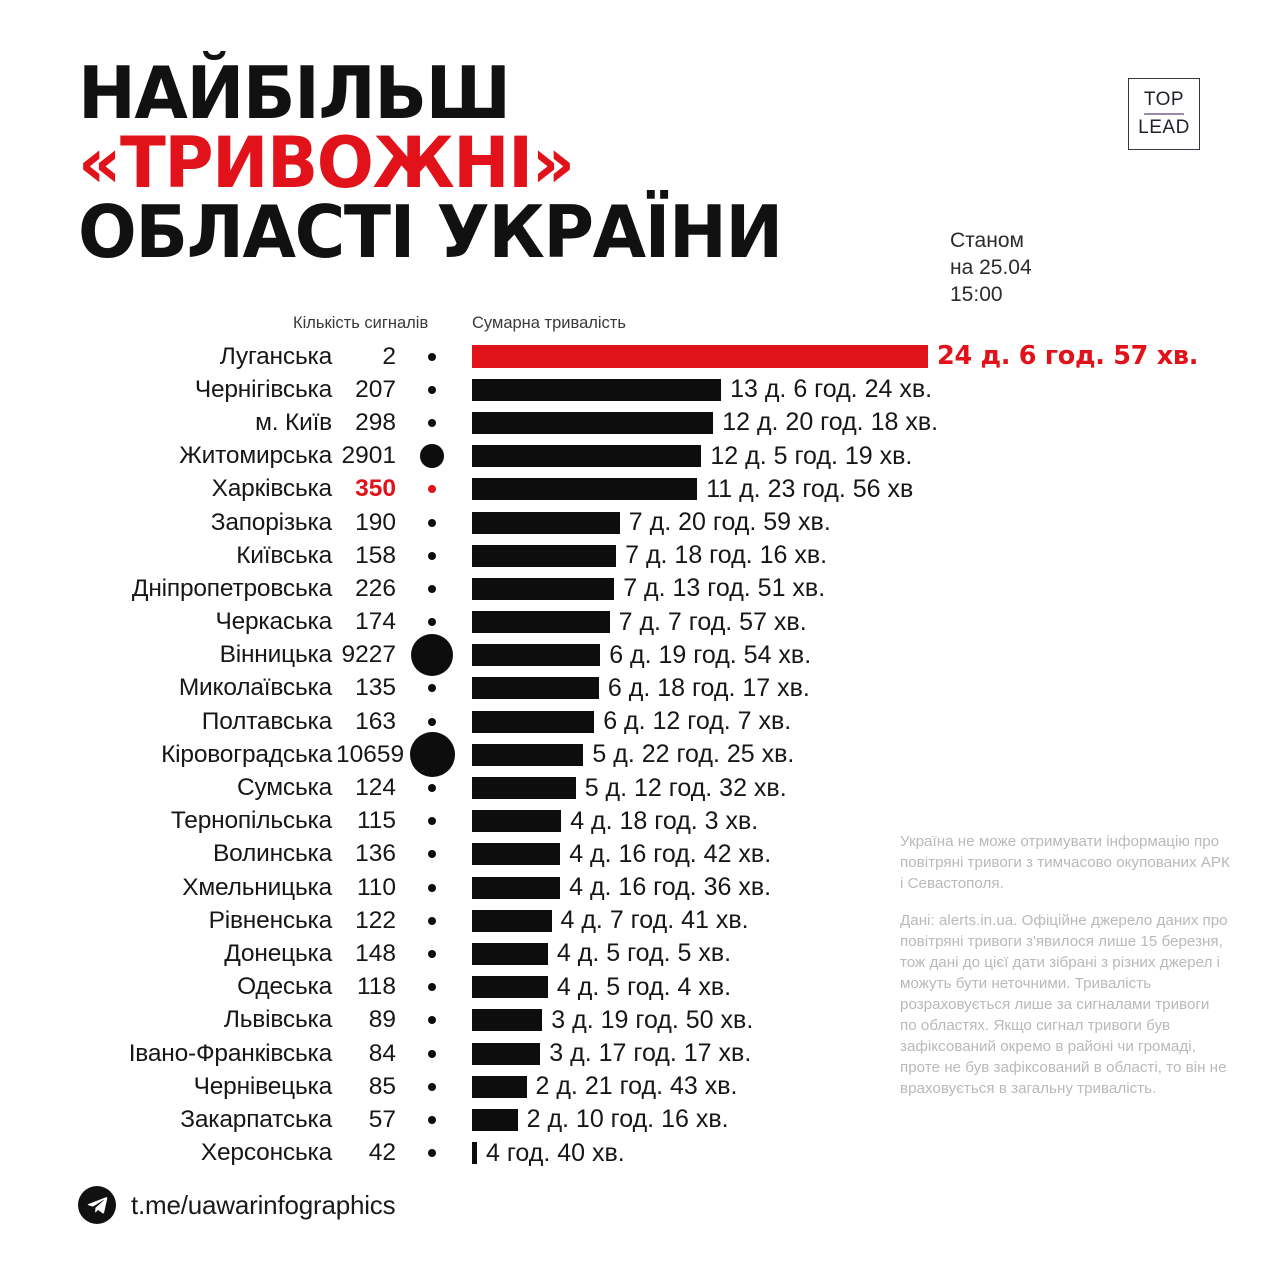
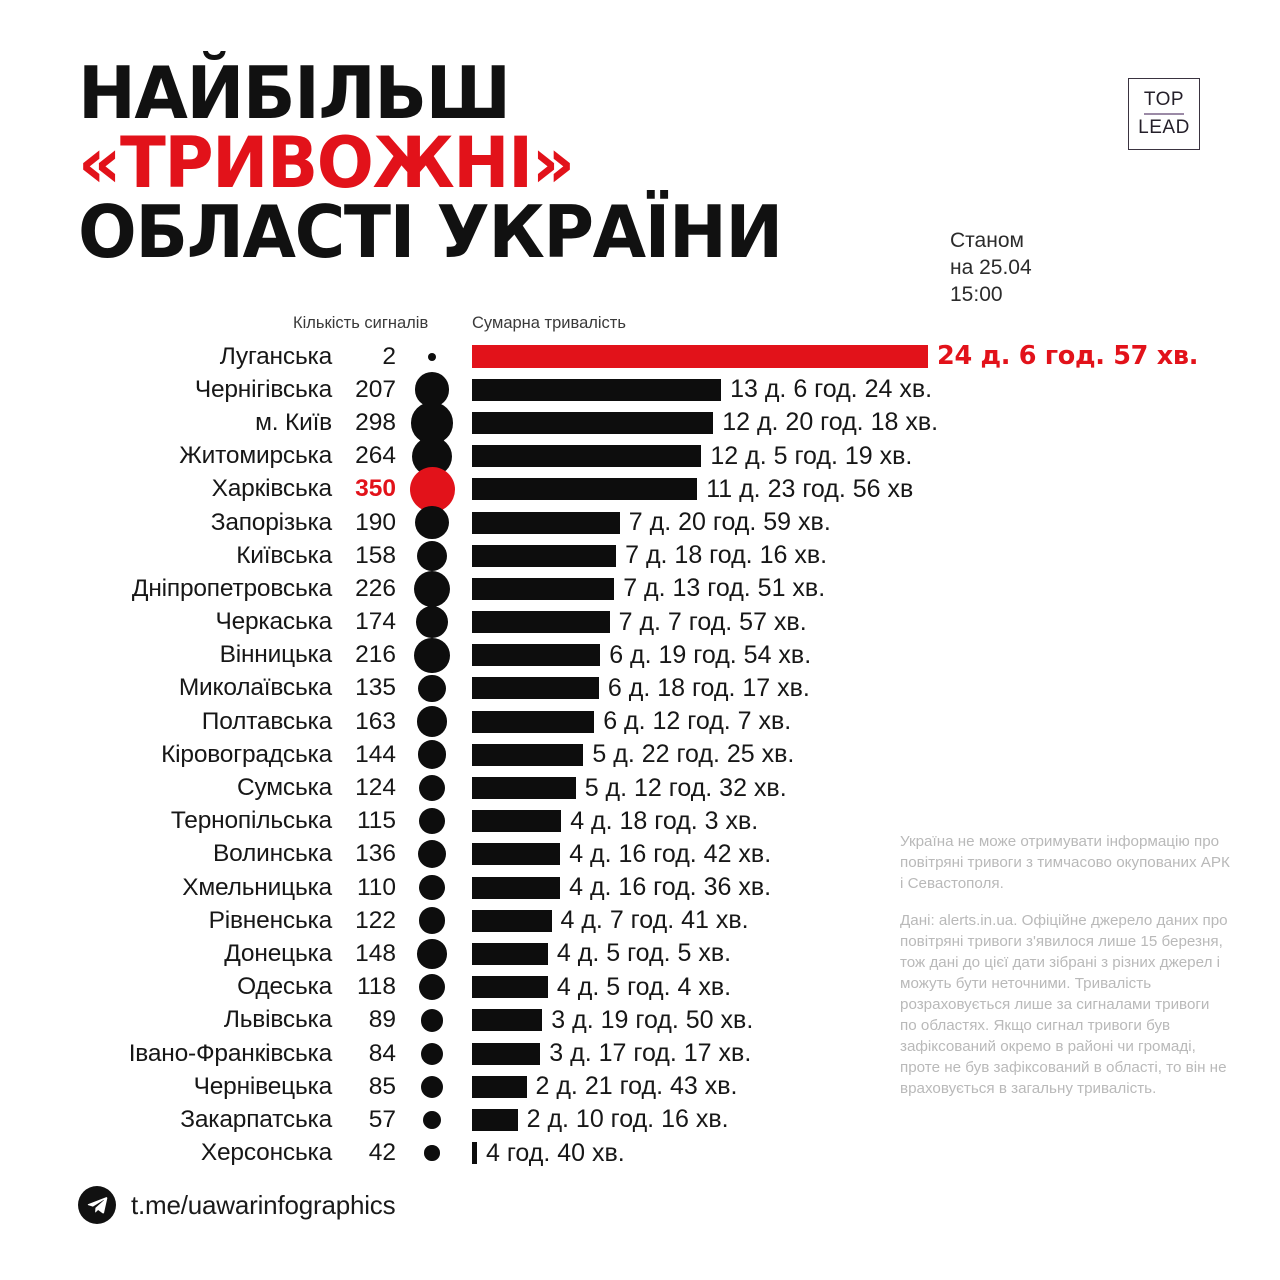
Кількість сигналів/Житомирська: 2901 -> 264
Кількість сигналів/Вінницька: 9227 -> 216
Кількість сигналів/Кіровоградська: 10659 -> 144
